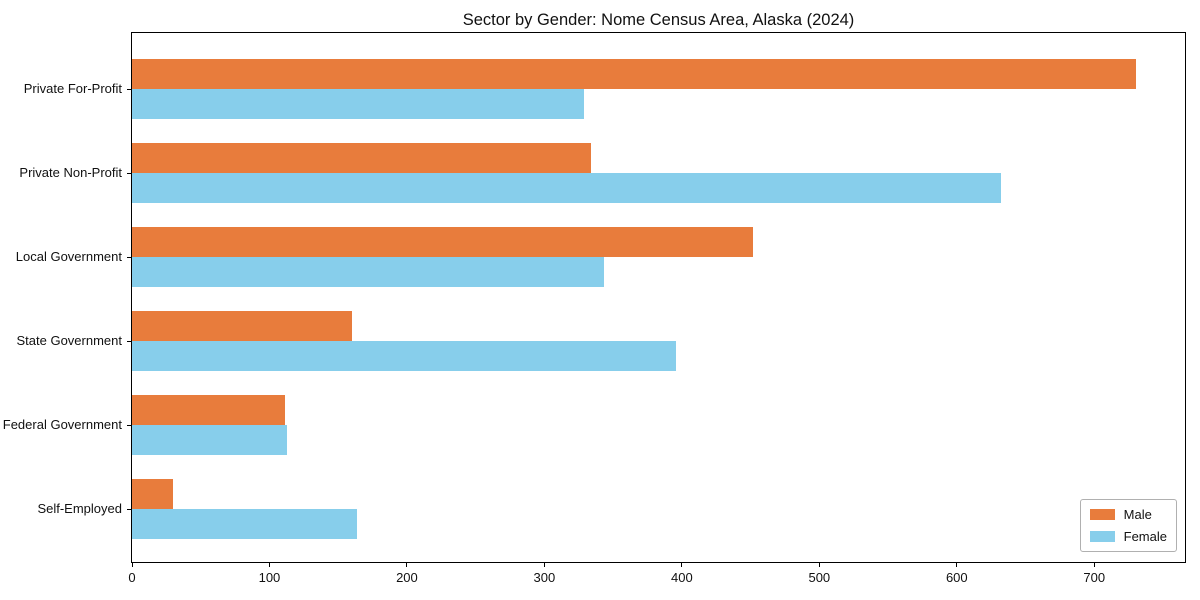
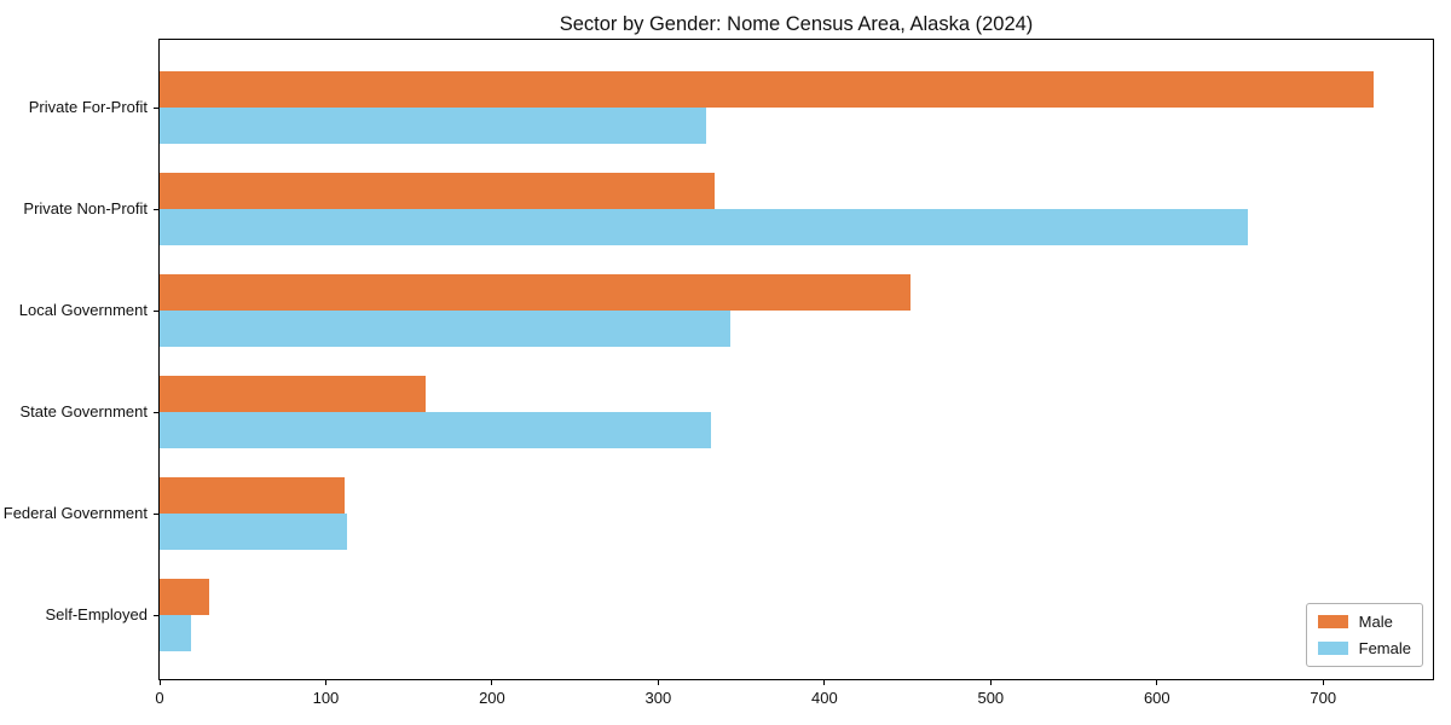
Female/Private Non-Profit: 632 -> 655
Female/State Government: 396 -> 332
Female/Self-Employed: 164 -> 19
